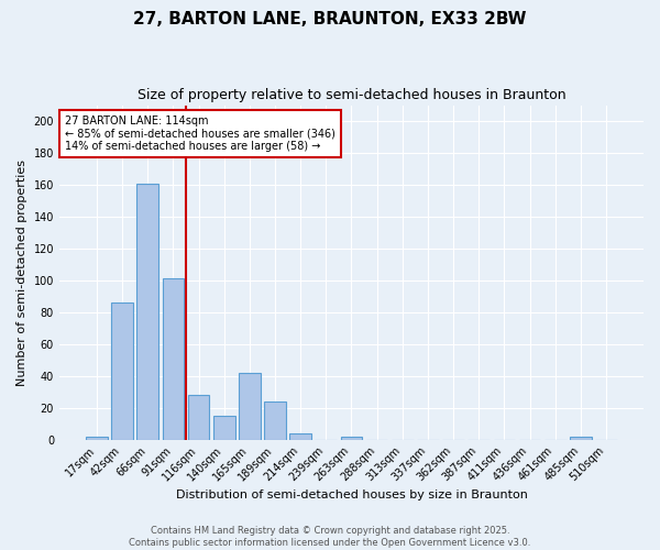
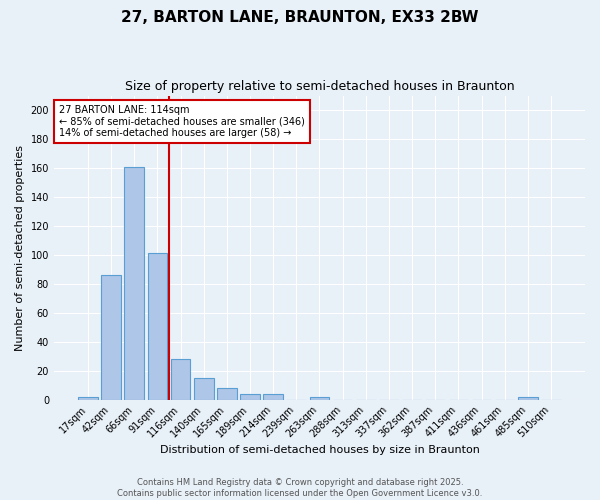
165sqm: 42 -> 8
189sqm: 24 -> 4
